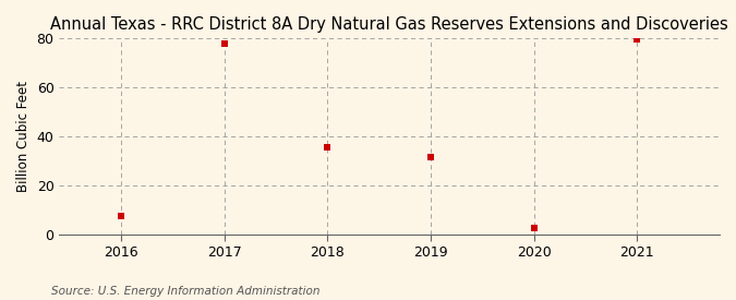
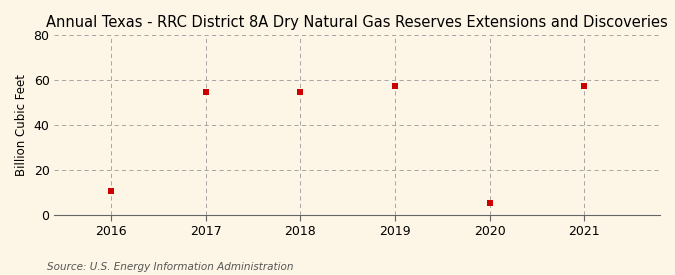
2016: 7.5 -> 10.5
2017: 78.0 -> 54.5
2018: 35.5 -> 54.5
2019: 31.5 -> 57.5
2020: 2.5 -> 5.0
2021: 79.5 -> 57.5
